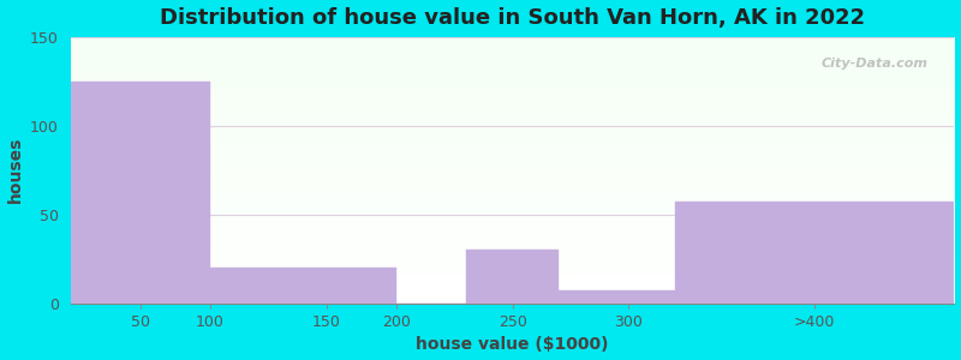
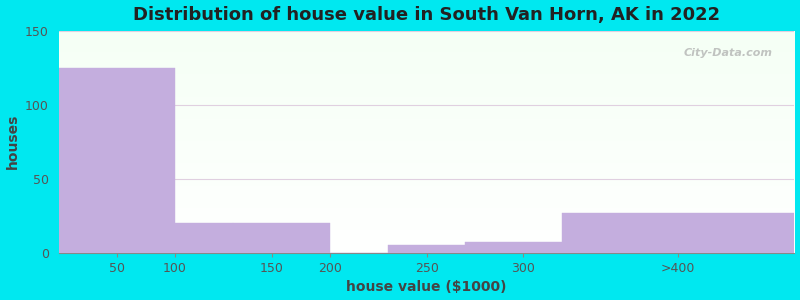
250: 30 -> 5
>400: 57 -> 27
